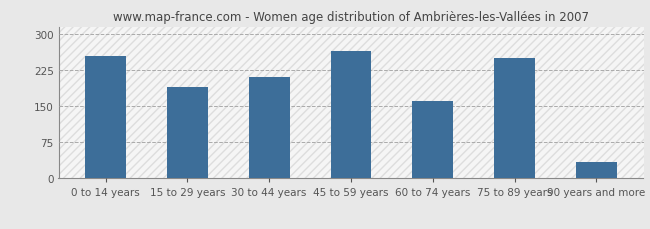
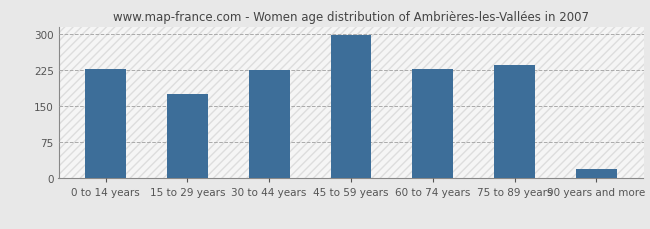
0 to 14 years: 255 -> 228
15 to 29 years: 190 -> 175
30 to 44 years: 210 -> 225
45 to 59 years: 265 -> 297
60 to 74 years: 160 -> 228
75 to 89 years: 250 -> 235
90 years and more: 35 -> 20
